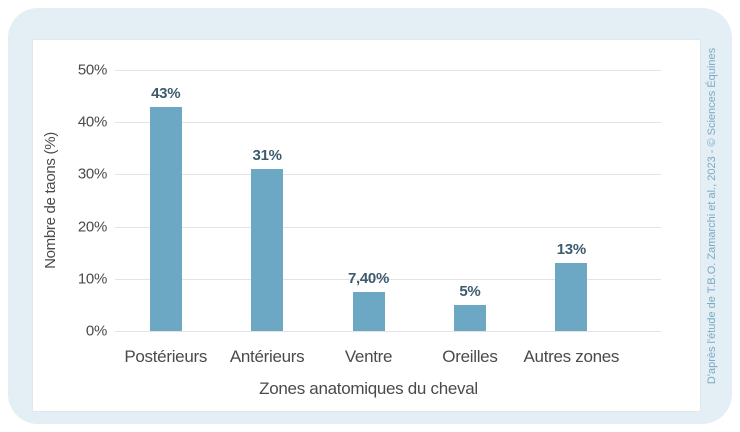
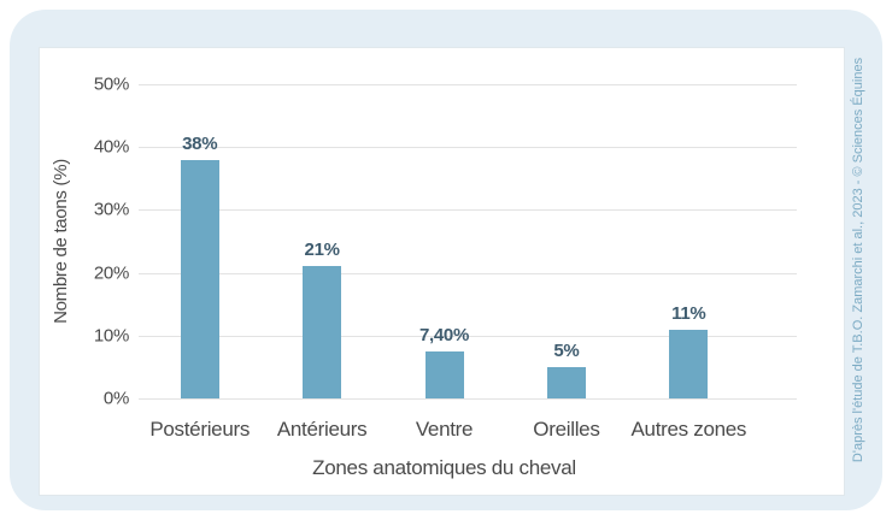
Postérieurs: 43% -> 38%
Antérieurs: 31% -> 21%
Autres zones: 13% -> 11%
